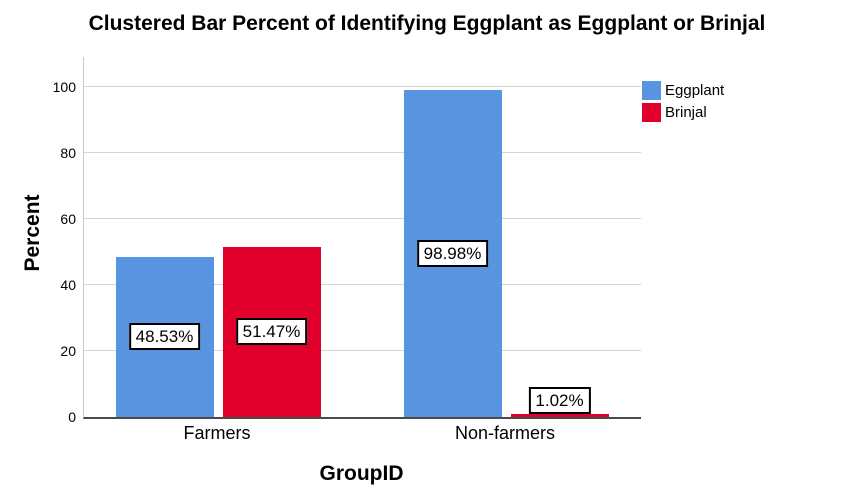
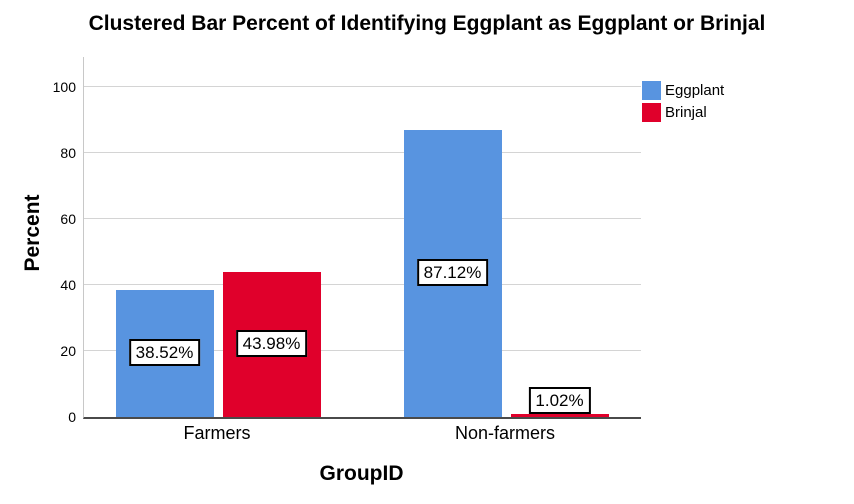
Eggplant/Farmers: 48.53% -> 38.52%
Brinjal/Farmers: 51.47% -> 43.98%
Eggplant/Non-farmers: 98.98% -> 87.12%
